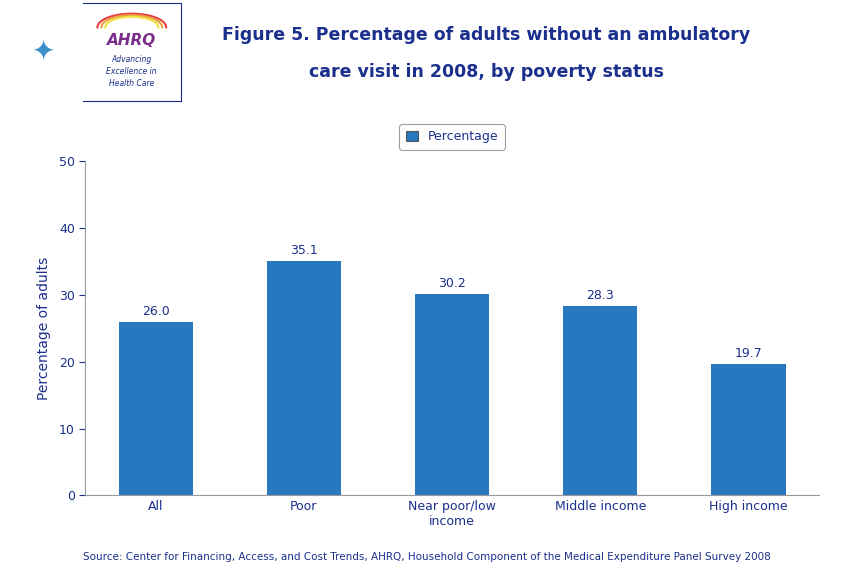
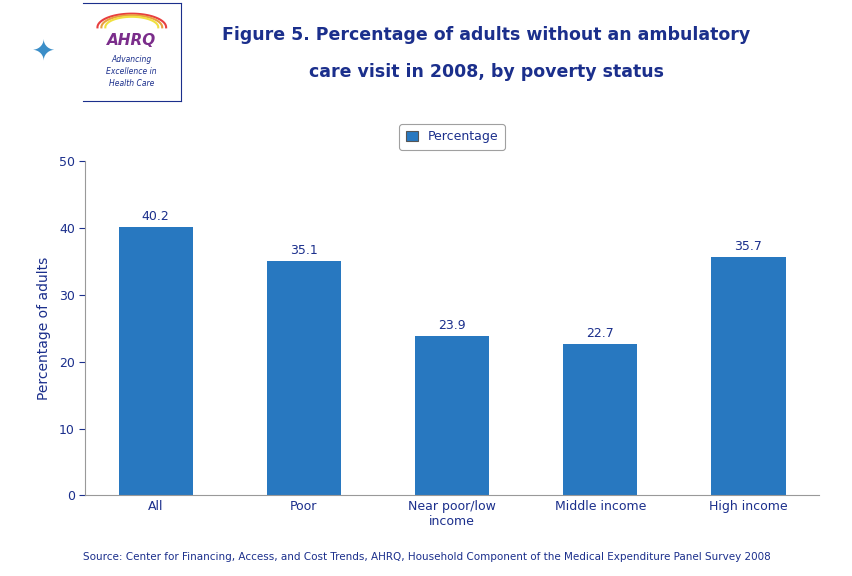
All: 26.0 -> 40.2
Near poor/low income: 30.2 -> 23.9
Middle income: 28.3 -> 22.7
High income: 19.7 -> 35.7
